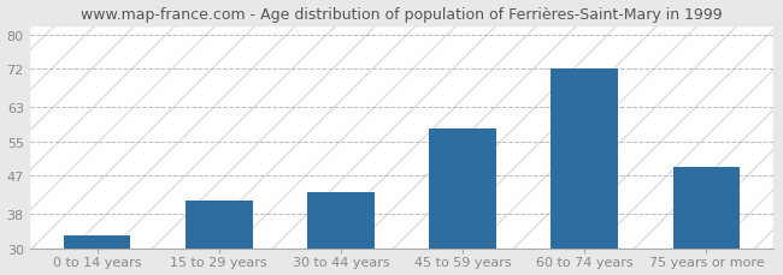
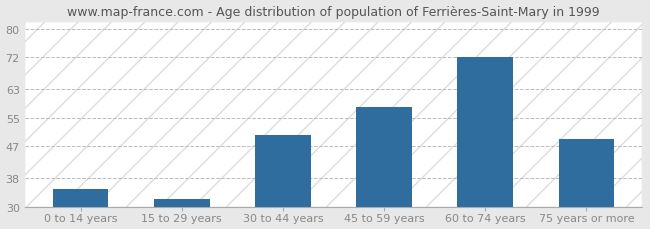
0 to 14 years: 33 -> 35
15 to 29 years: 41 -> 32
30 to 44 years: 43 -> 50
